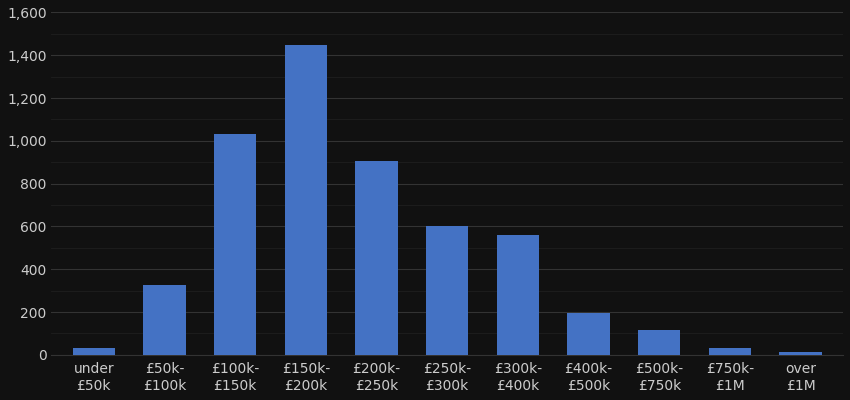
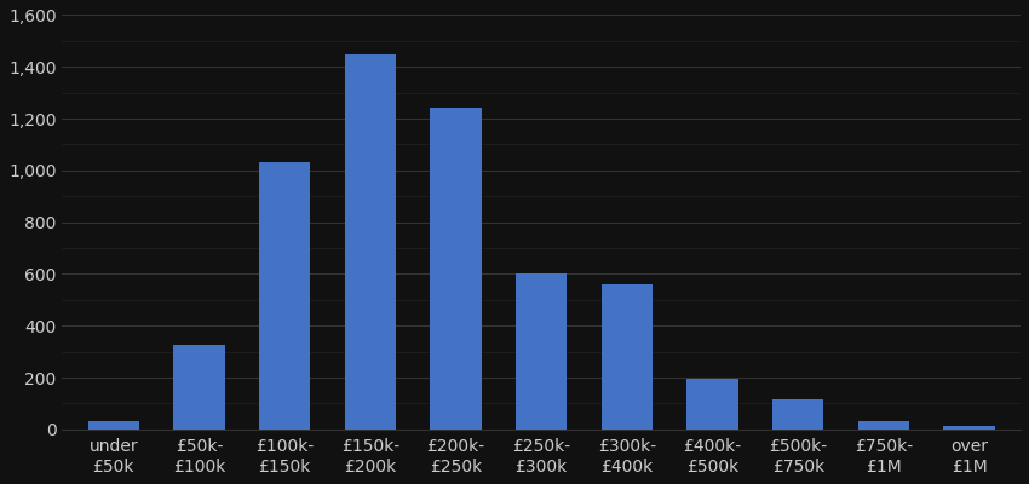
£200k- £250k: 905 -> 1,240
